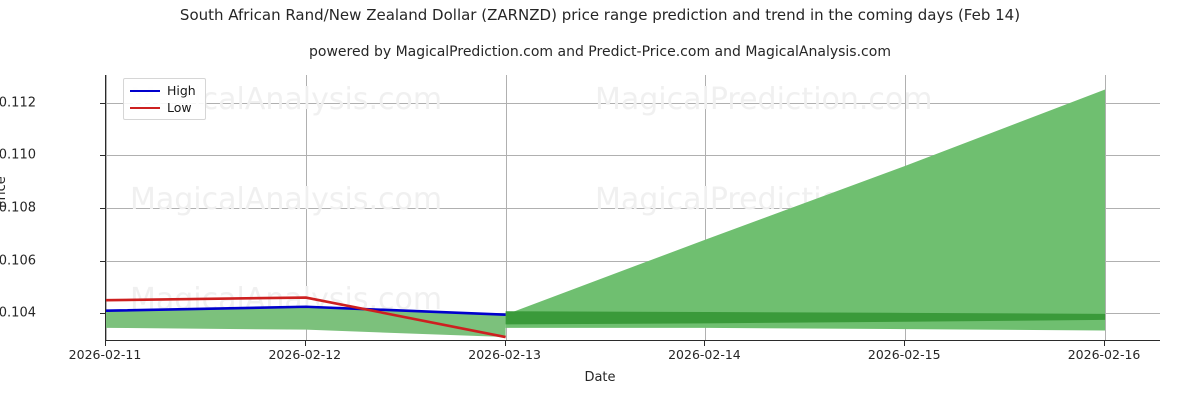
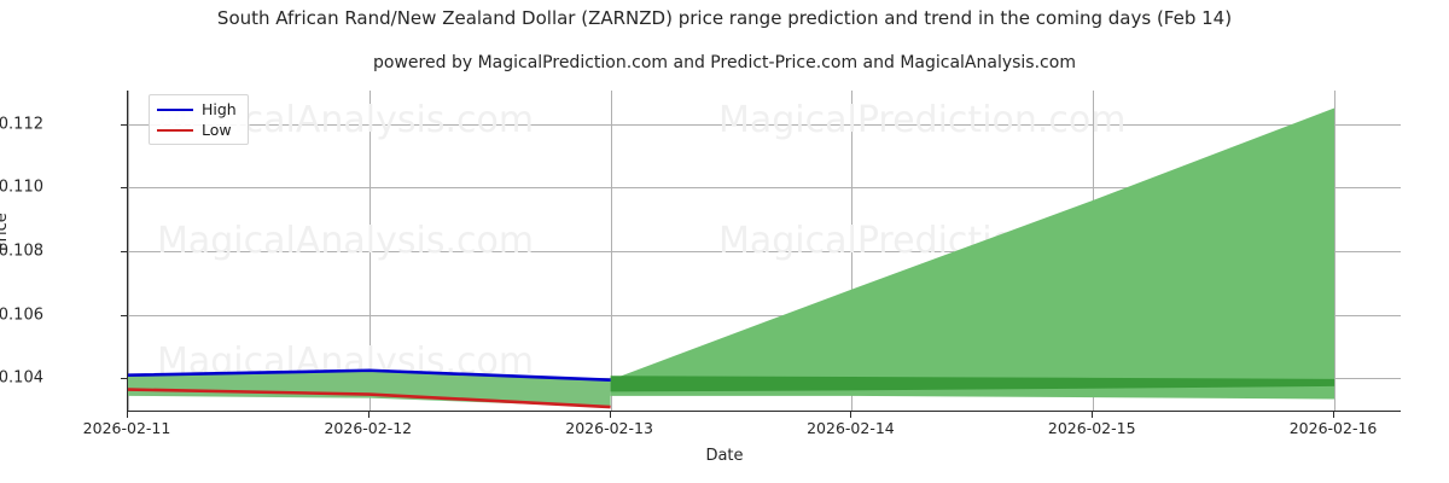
Low/2026-02-11: 0.1045 -> 0.1037
Low/2026-02-12: 0.1046 -> 0.1035
